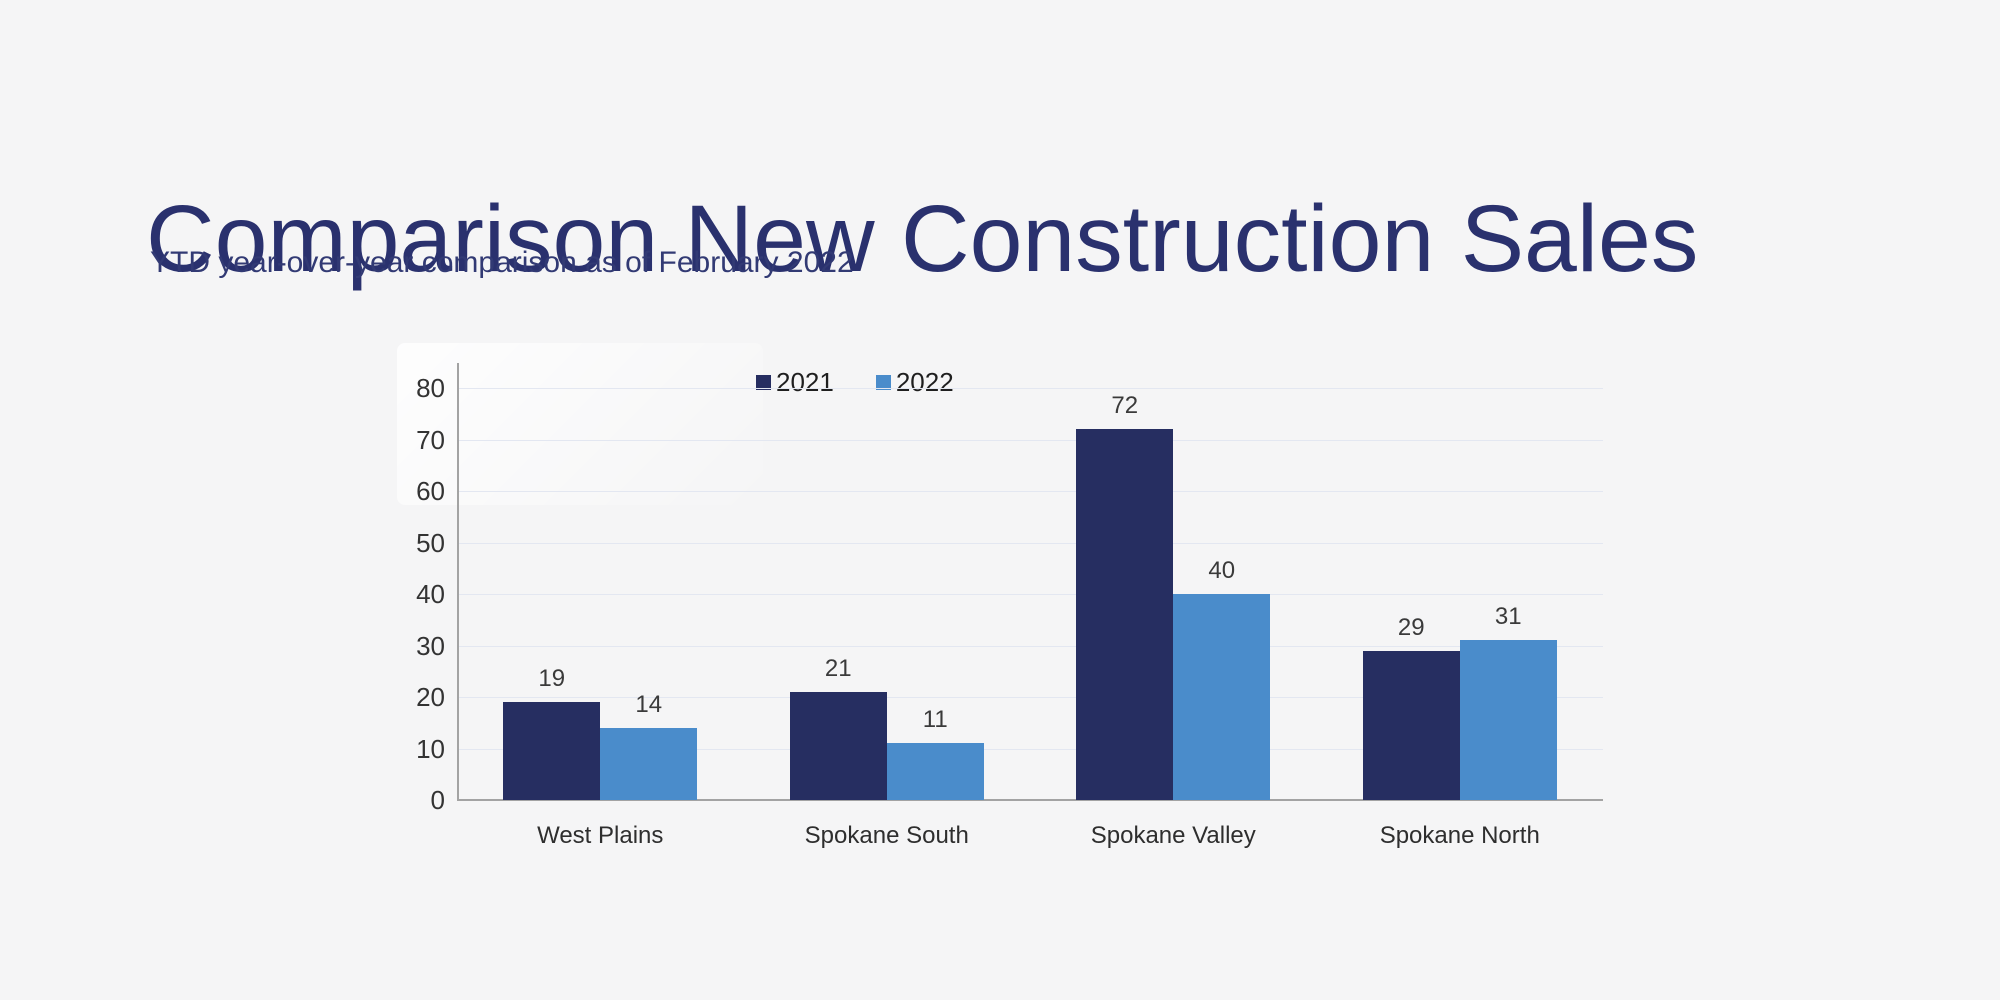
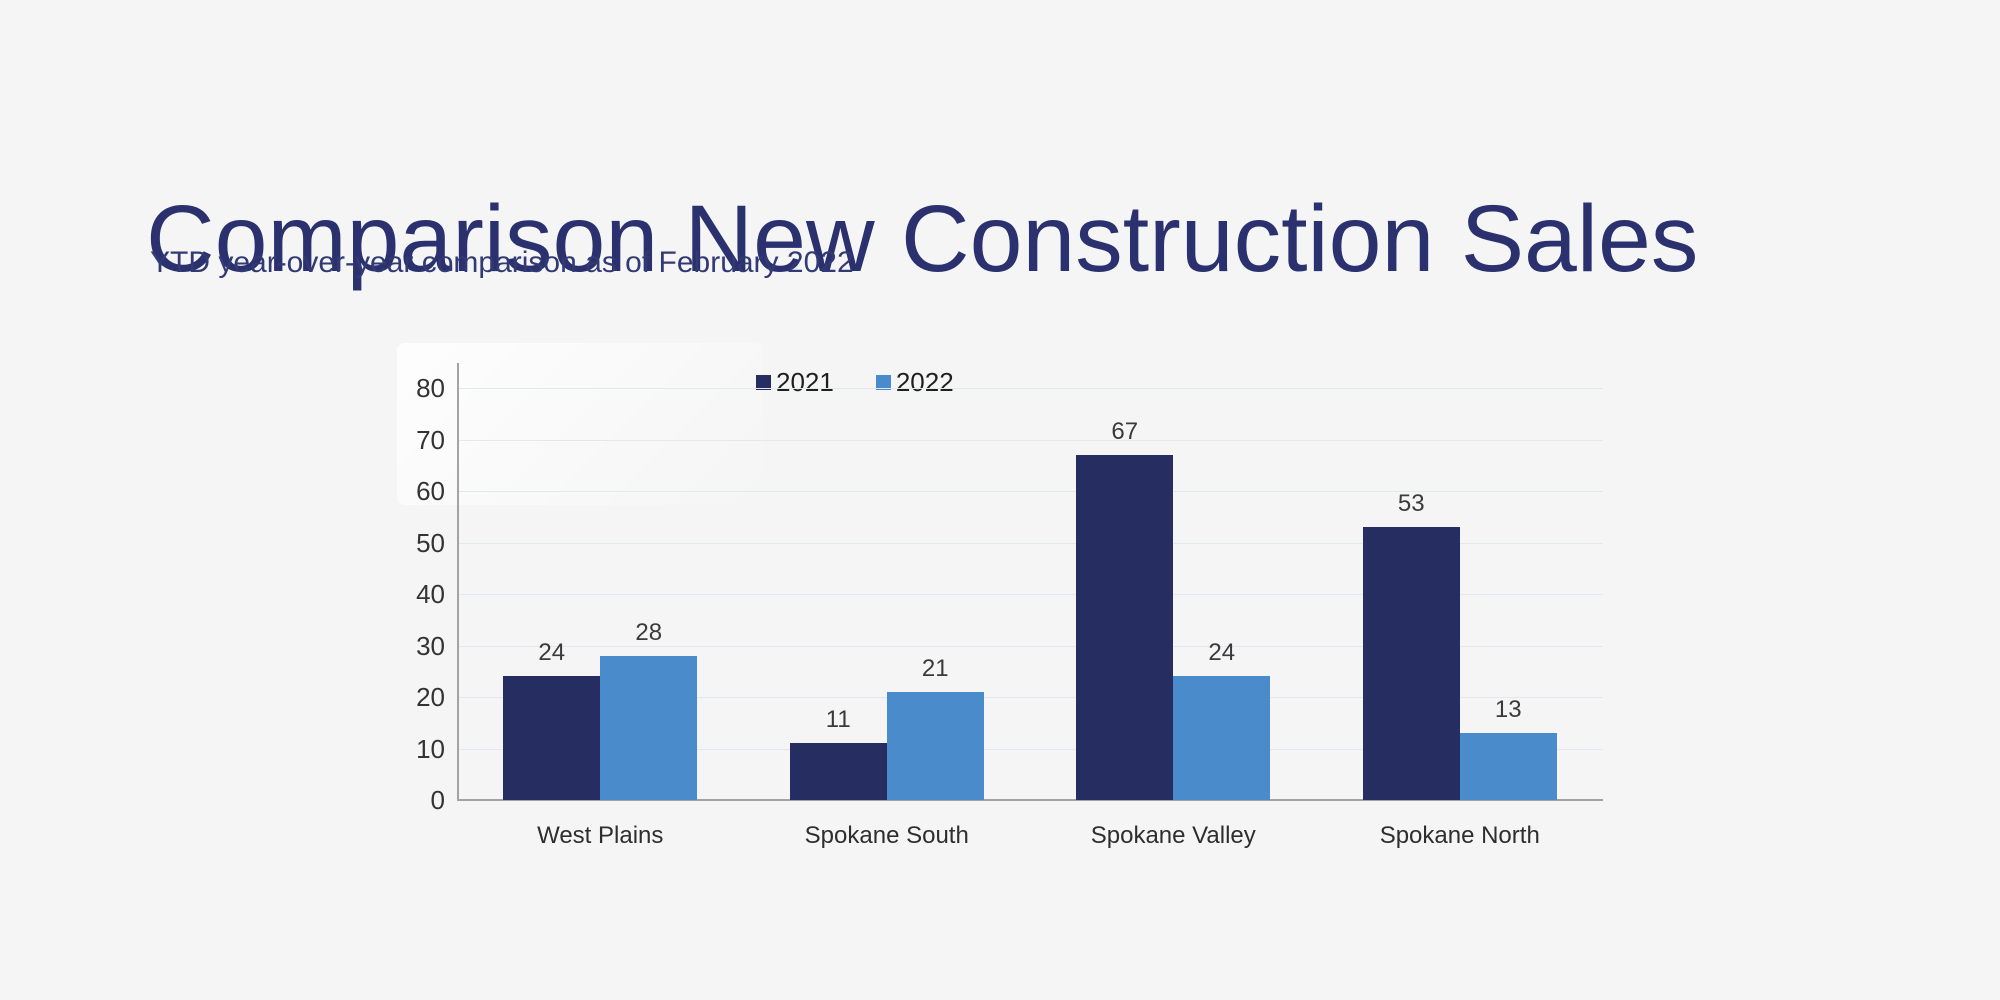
2021/West Plains: 19 -> 24
2022/West Plains: 14 -> 28
2021/Spokane South: 21 -> 11
2022/Spokane South: 11 -> 21
2021/Spokane Valley: 72 -> 67
2022/Spokane Valley: 40 -> 24
2021/Spokane North: 29 -> 53
2022/Spokane North: 31 -> 13
